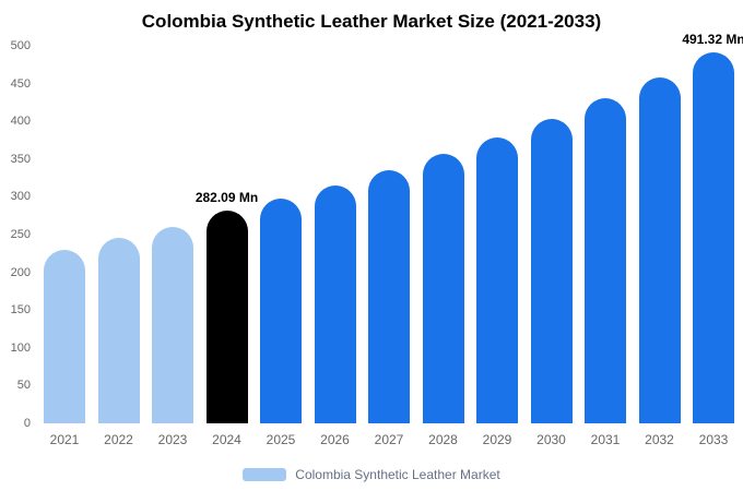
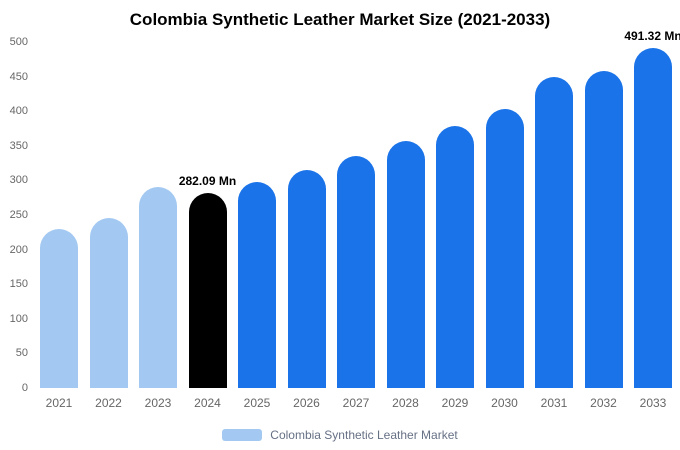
2023: 260 -> 290
2031: 430 -> 450
